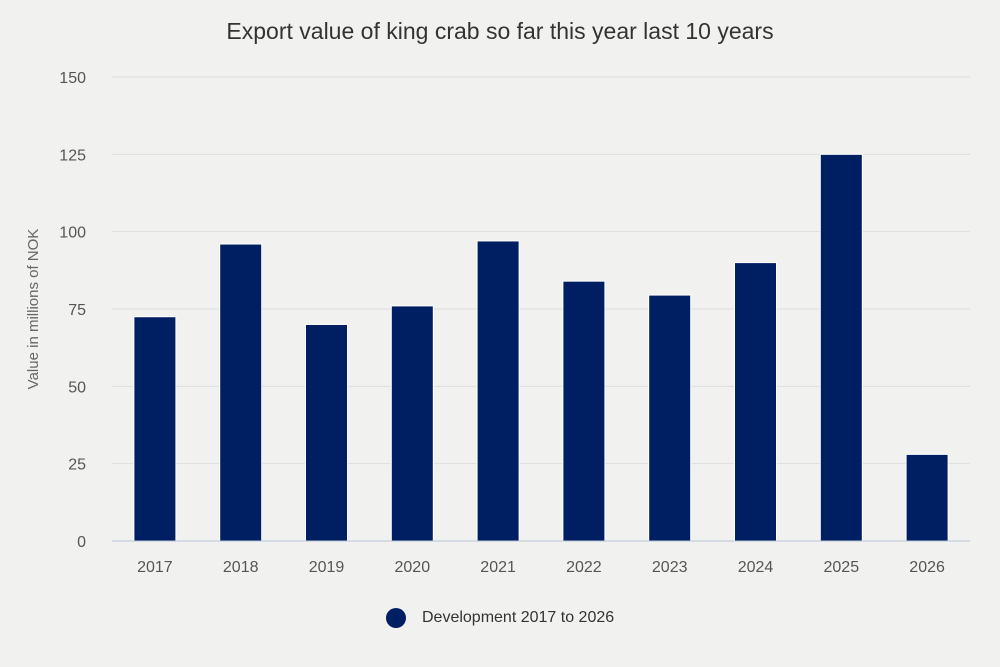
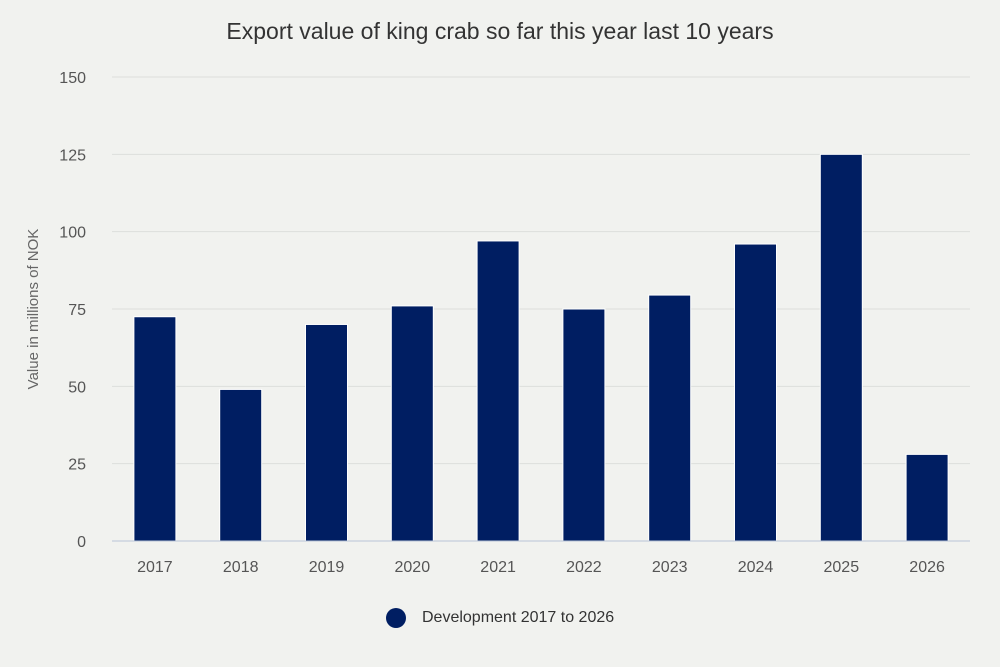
2018: 96 -> 49
2022: 84 -> 75
2024: 90 -> 96
